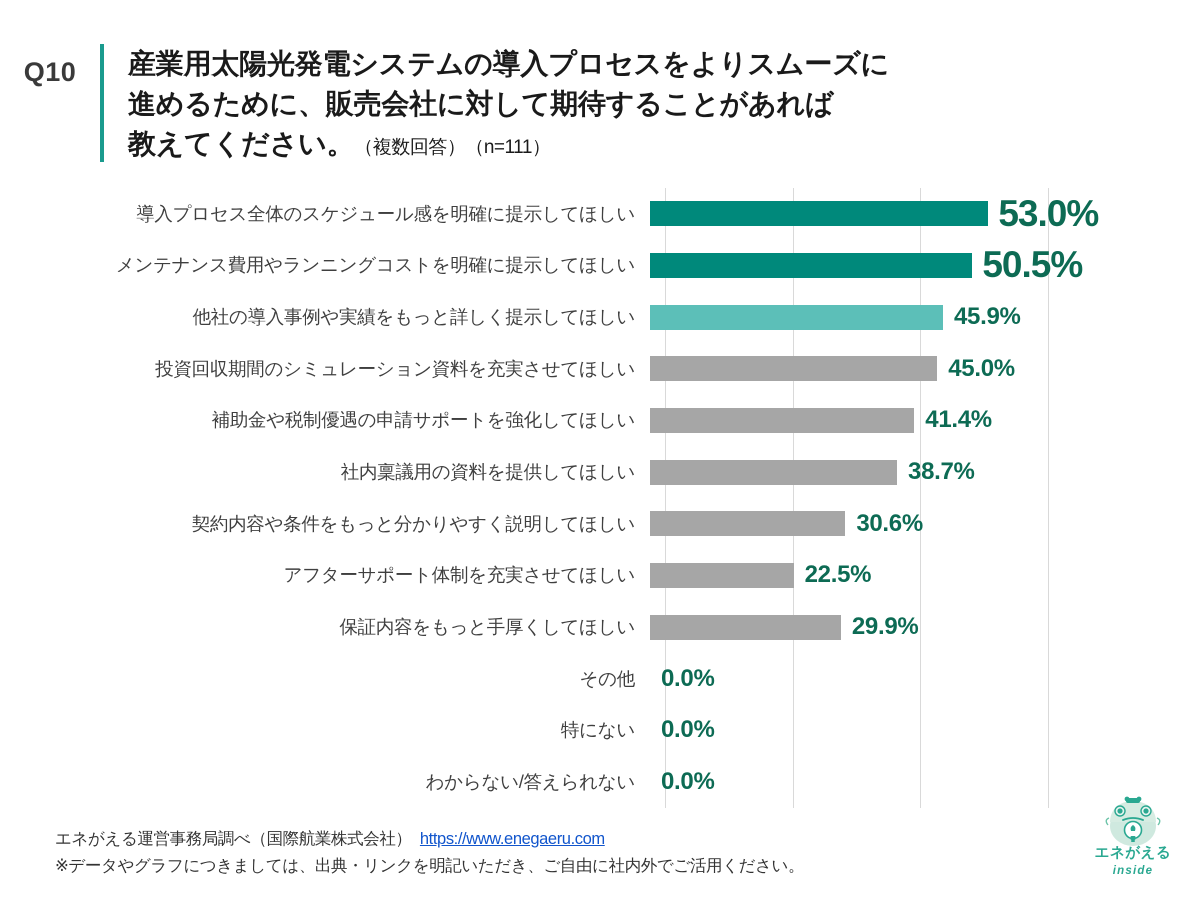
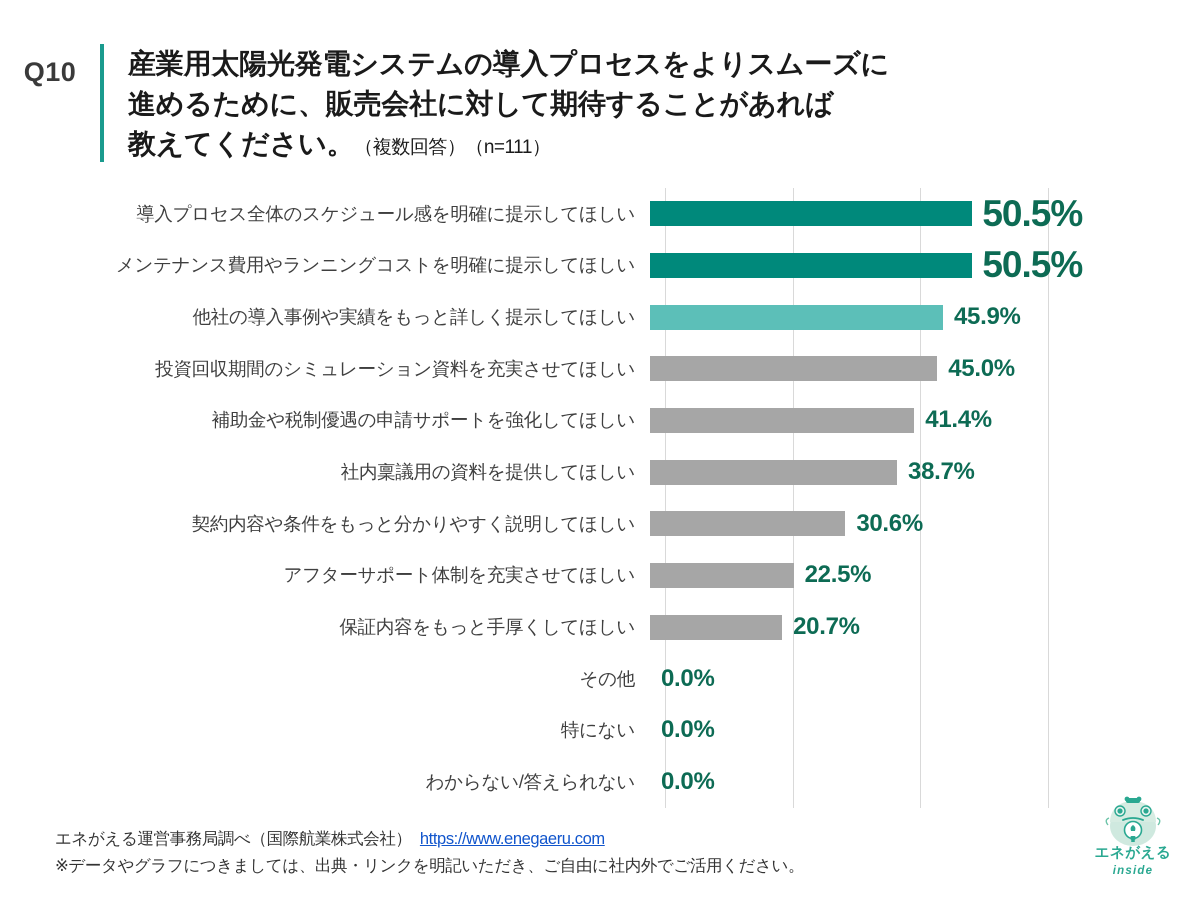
導入プロセス全体のスケジュール感を明確に提示してほしい: 53.0% -> 50.5%
保証内容をもっと手厚くしてほしい: 29.9% -> 20.7%
